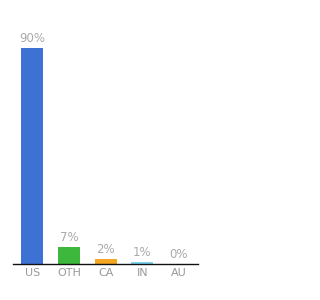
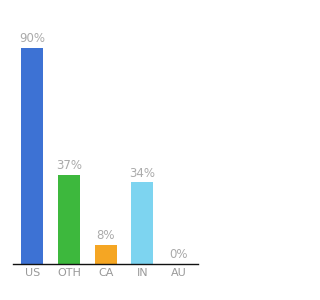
OTH: 7% -> 37%
CA: 2% -> 8%
IN: 1% -> 34%
